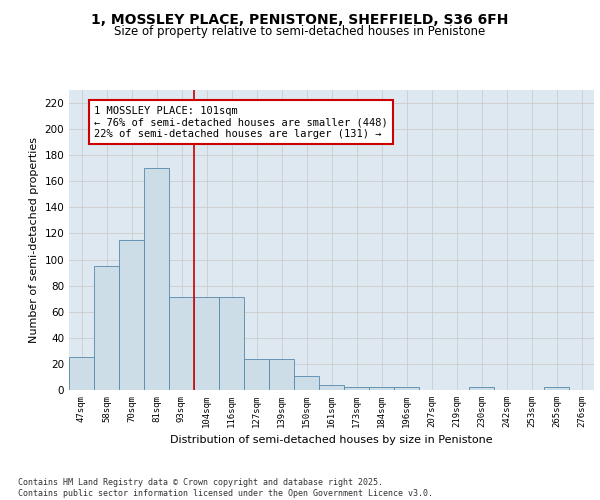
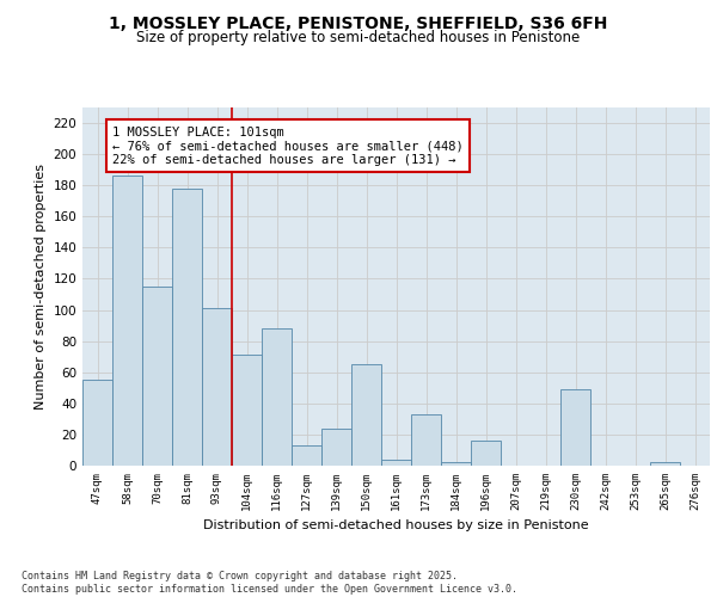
47sqm: 25 -> 55
58sqm: 95 -> 186
81sqm: 170 -> 178
93sqm: 71 -> 101
116sqm: 71 -> 88
127sqm: 24 -> 13
150sqm: 11 -> 65
173sqm: 2 -> 33
196sqm: 2 -> 16
230sqm: 2 -> 49
